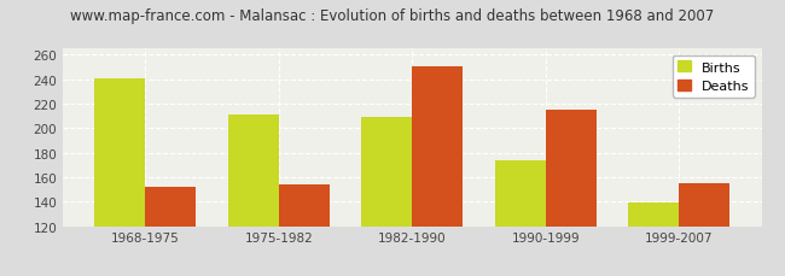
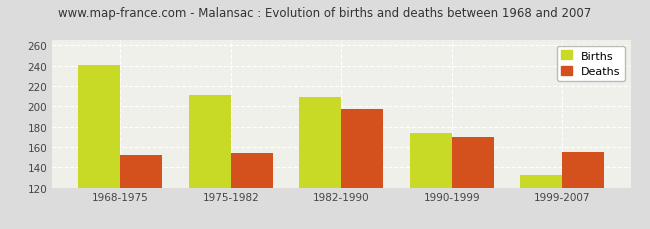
Deaths/1982-1990: 251 -> 197
Deaths/1990-1999: 215 -> 170
Births/1999-2007: 139 -> 132
